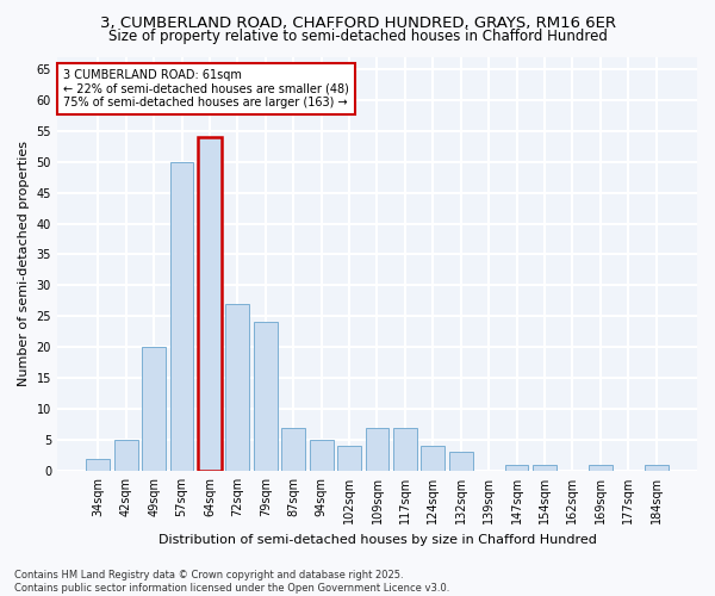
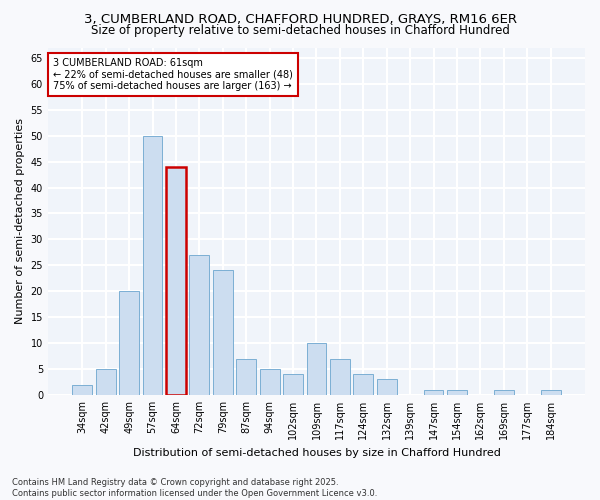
64sqm: 54 -> 44
109sqm: 7 -> 10
